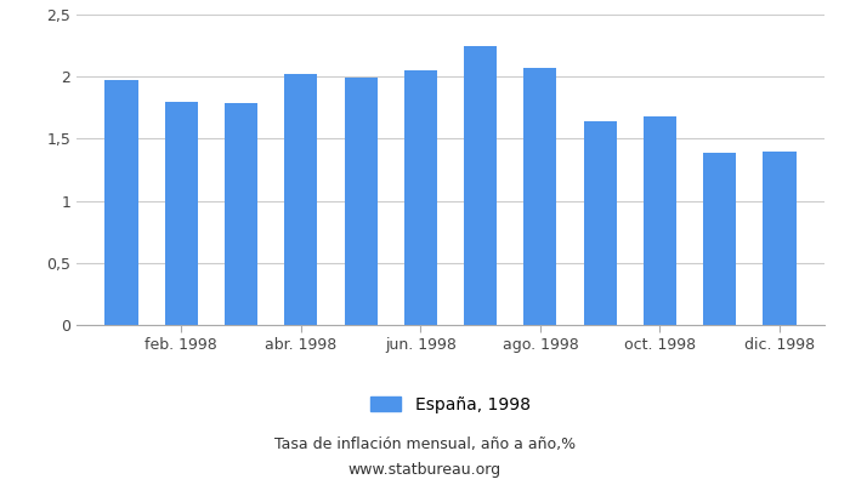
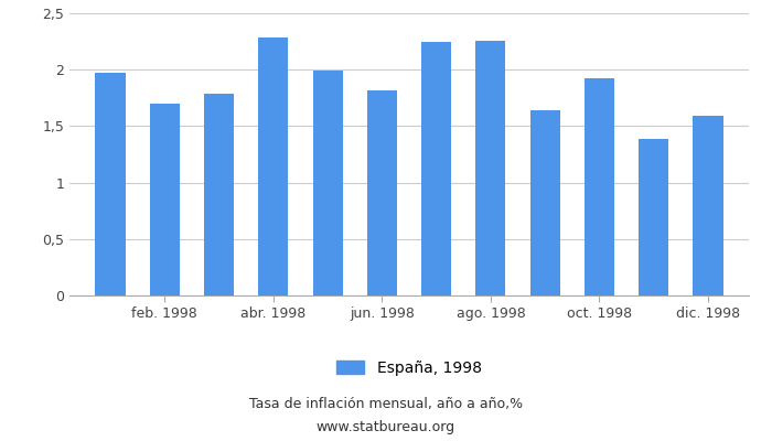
feb. 1998: 1,80 -> 1,70
abr. 1998: 2,02 -> 2,29
jun. 1998: 2,05 -> 1,82
ago. 1998: 2,07 -> 2,26
oct. 1998: 1,68 -> 1,92
dic. 1998: 1,40 -> 1,59
